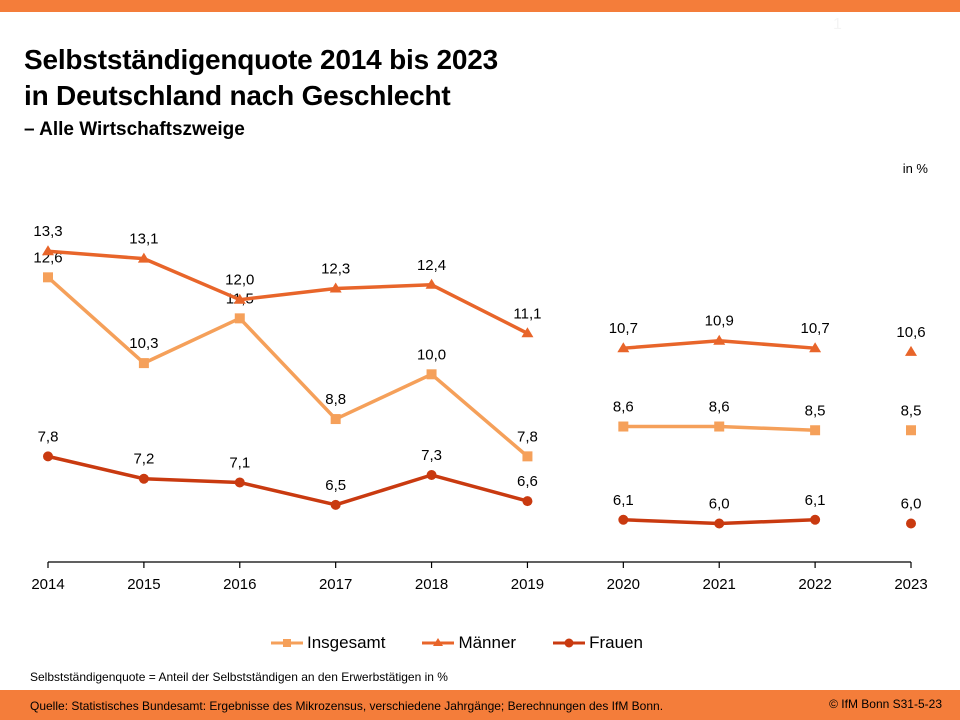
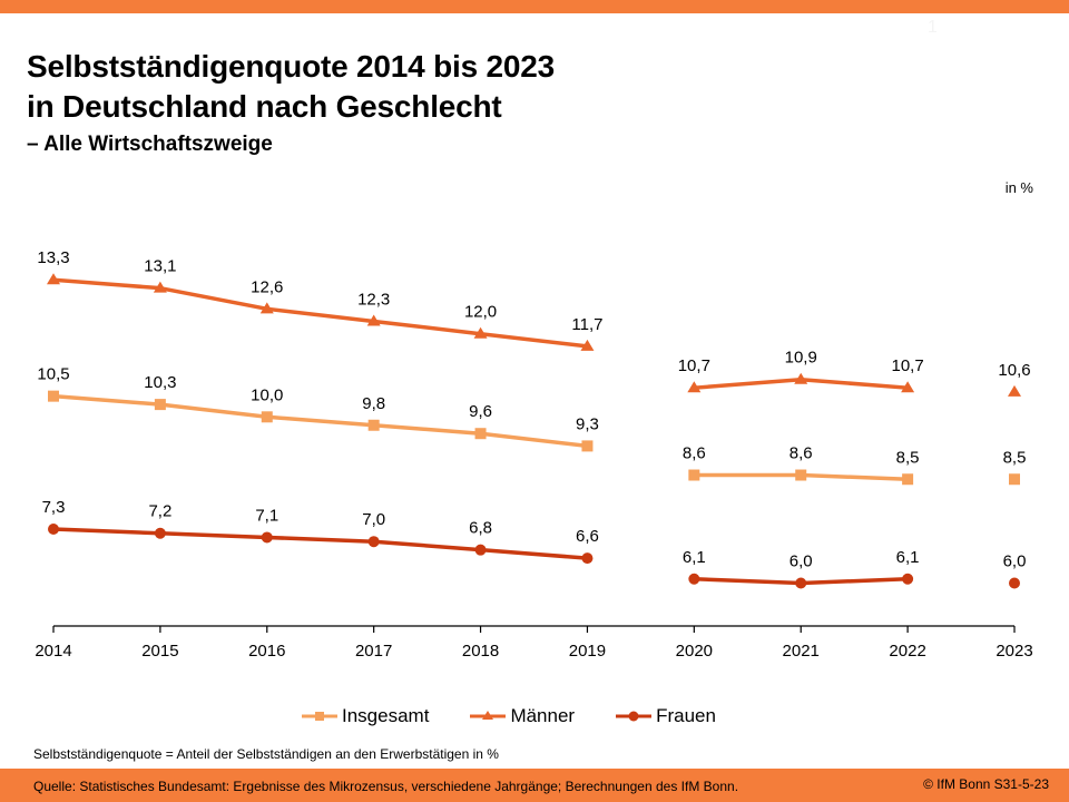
Insgesamt/2014: 12,6 -> 10,5
Frauen/2014: 7,8 -> 7,3
Insgesamt/2016: 11,5 -> 10,0
Männer/2016: 12,0 -> 12,6
Insgesamt/2017: 8,8 -> 9,8
Frauen/2017: 6,5 -> 7,0
Insgesamt/2018: 10,0 -> 9,6
Männer/2018: 12,4 -> 12,0
Frauen/2018: 7,3 -> 6,8
Insgesamt/2019: 7,8 -> 9,3
Männer/2019: 11,1 -> 11,7
